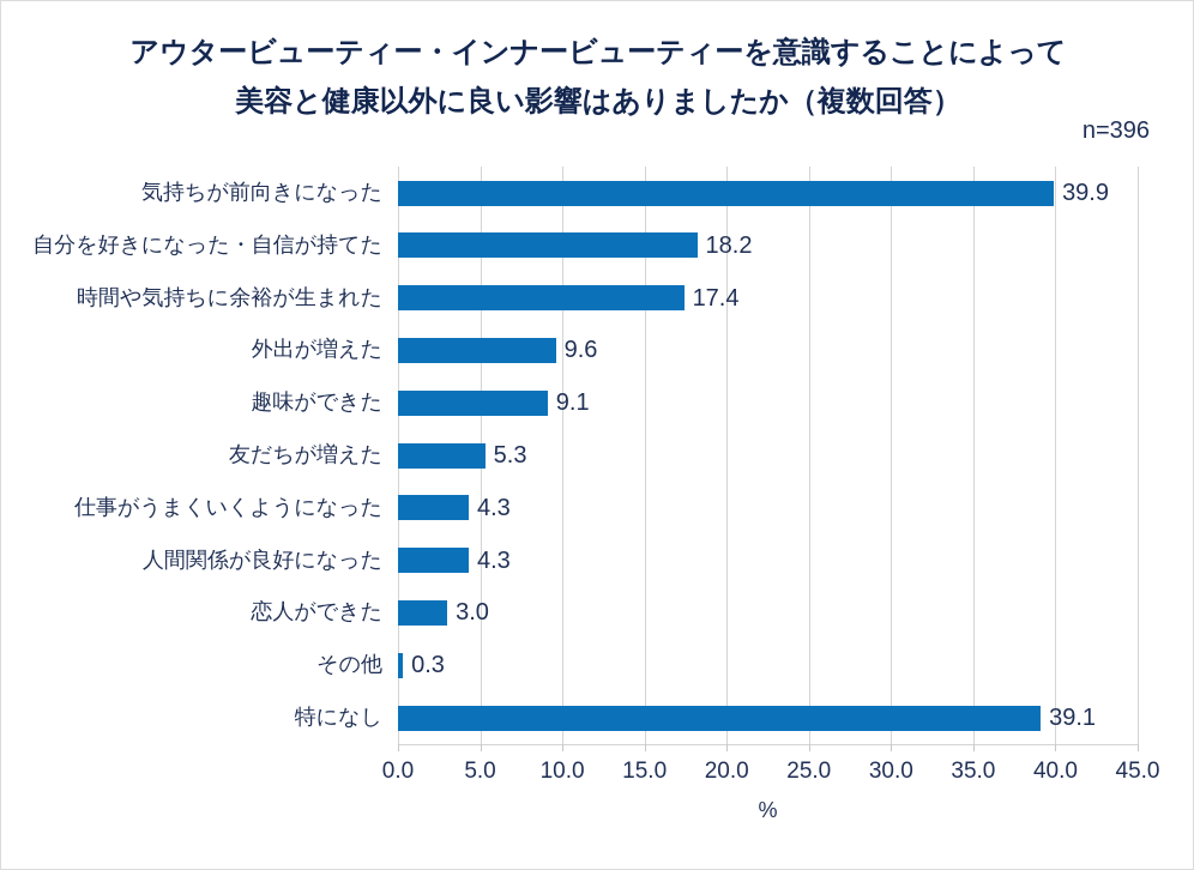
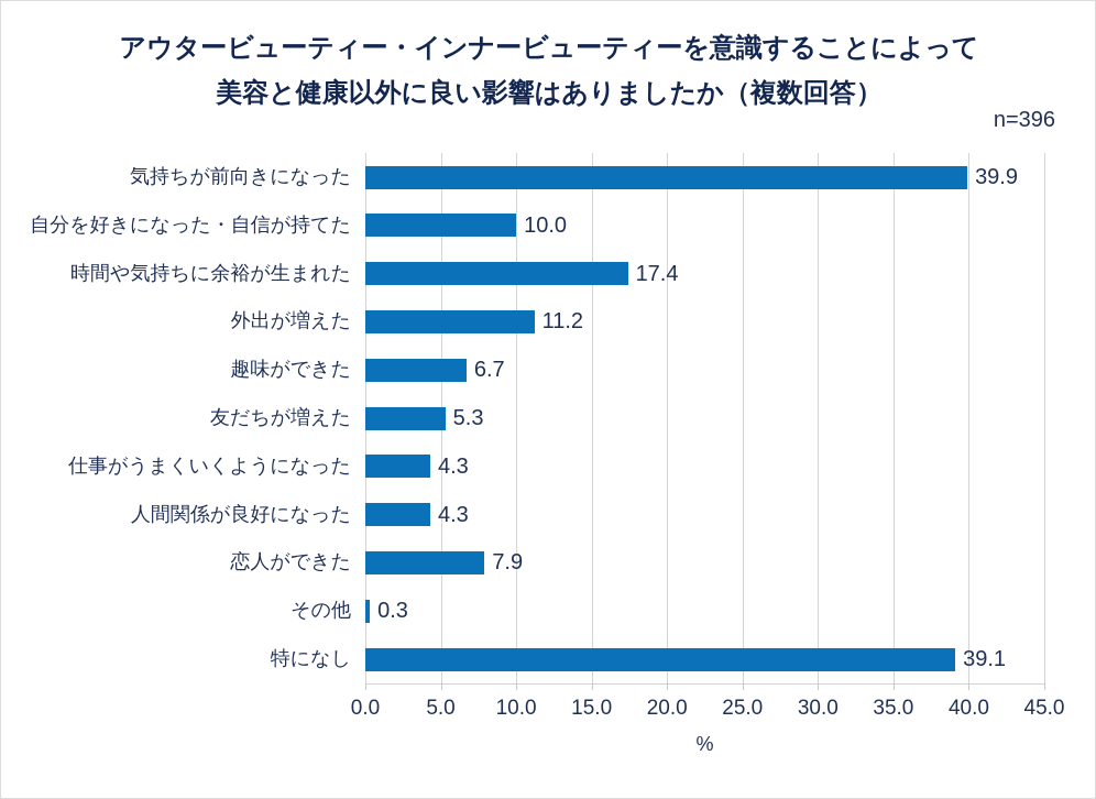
自分を好きになった・自信が持てた: 18.2 -> 10.0
外出が増えた: 9.6 -> 11.2
趣味ができた: 9.1 -> 6.7
恋人ができた: 3.0 -> 7.9
